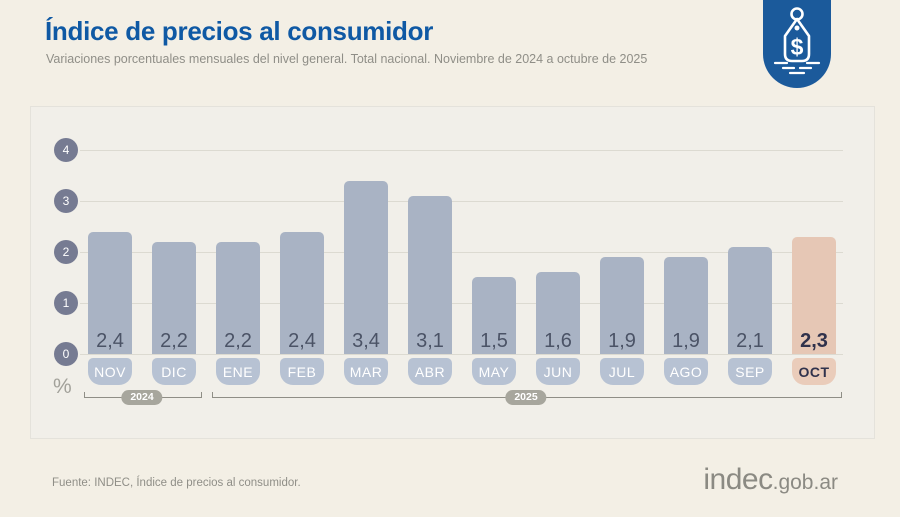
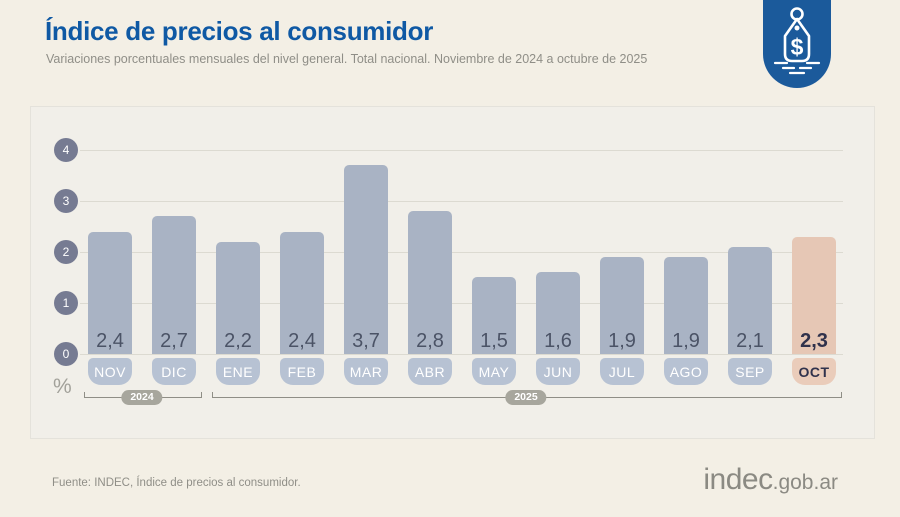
DIC: 2,2 -> 2,7
MAR: 3,4 -> 3,7
ABR: 3,1 -> 2,8
